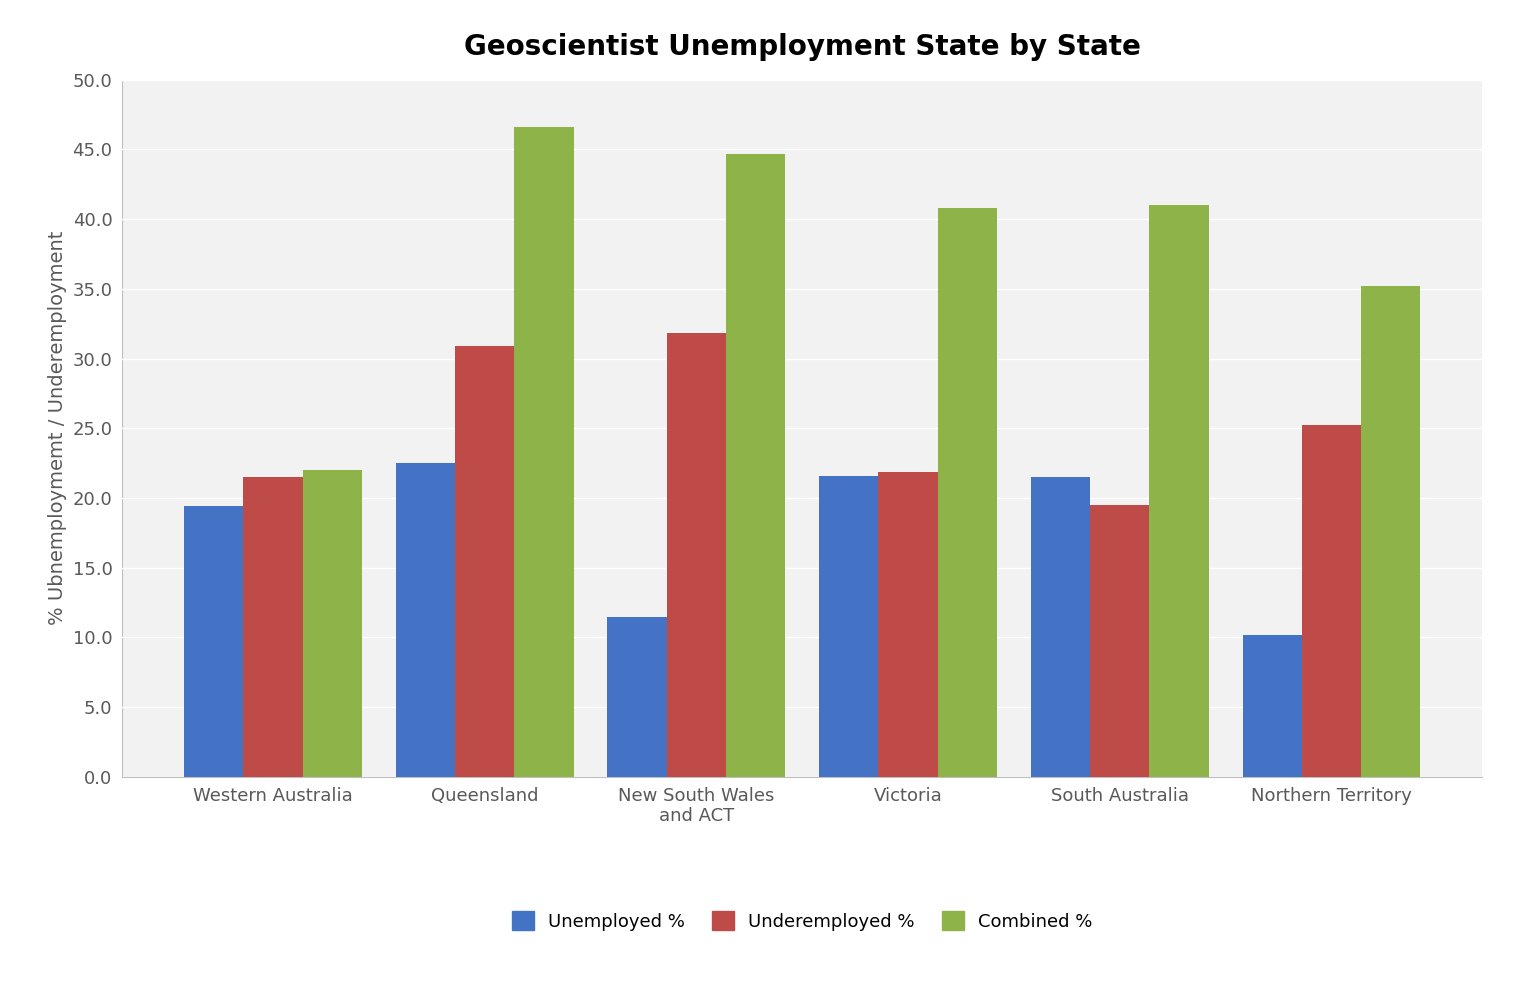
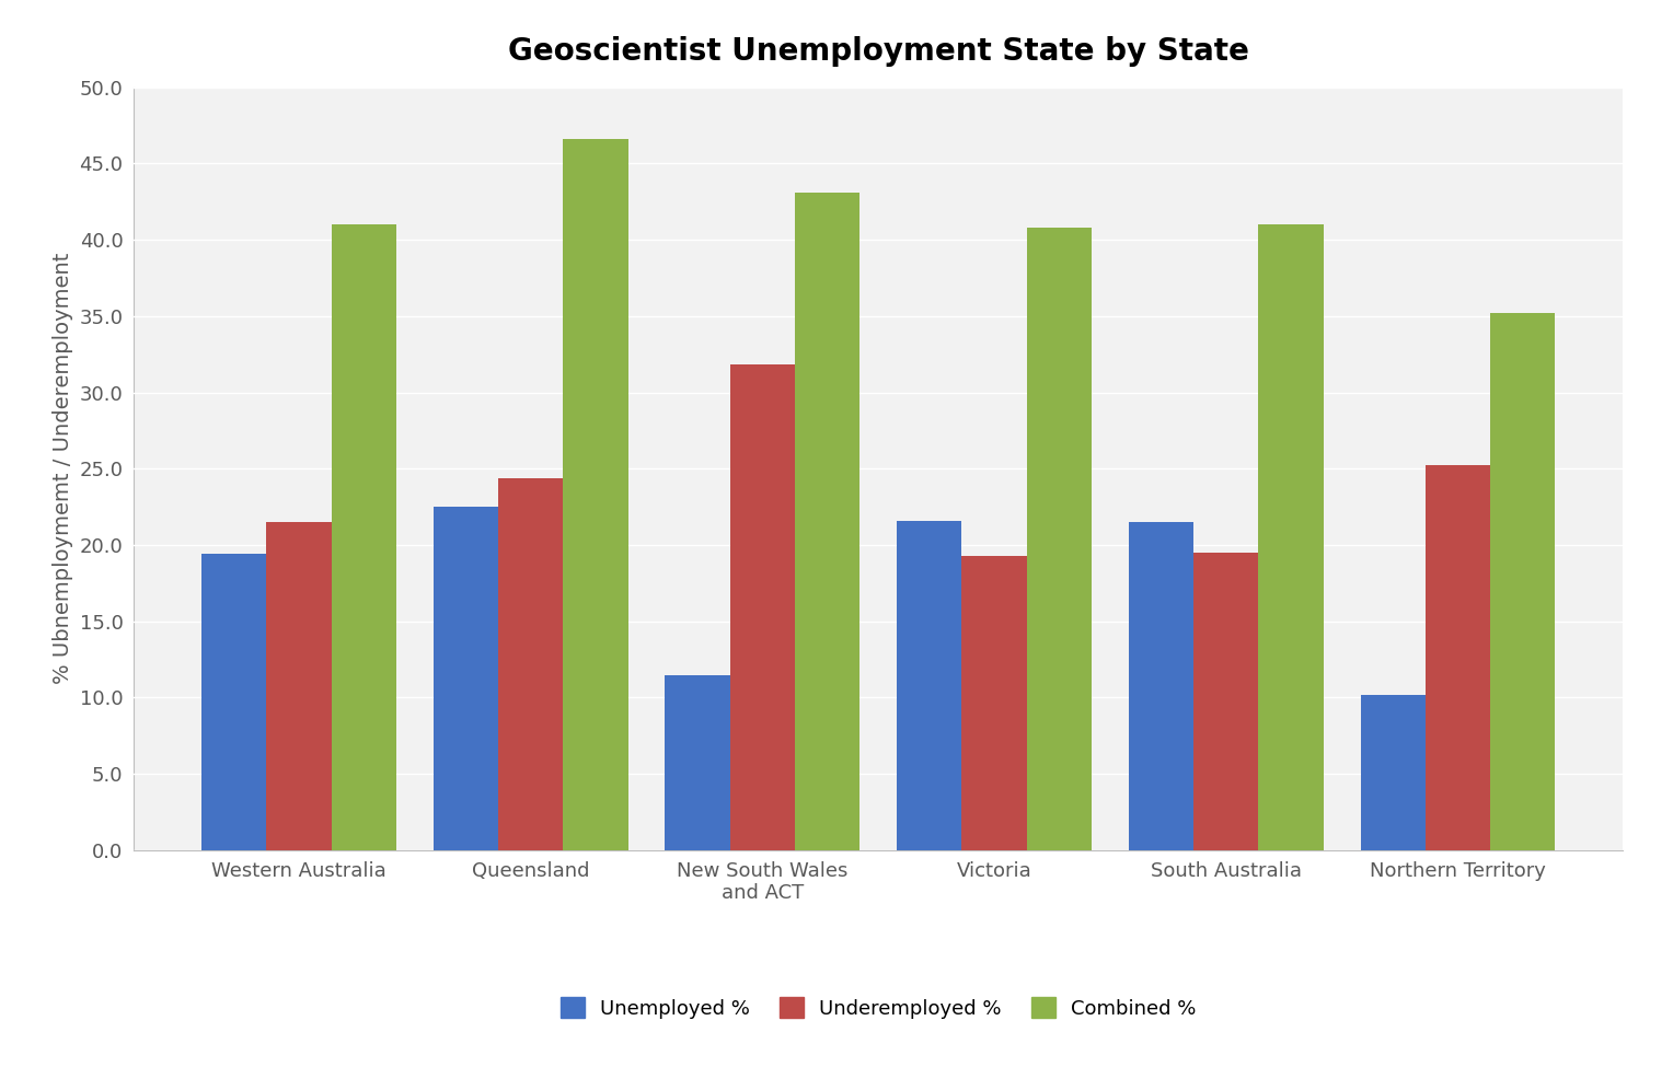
Combined %/Western Australia: 22.0 -> 41.0
Underemployed %/Queensland: 30.9 -> 24.4
Combined %/New South Wales and ACT: 44.7 -> 43.1
Underemployed %/Victoria: 21.9 -> 19.3
